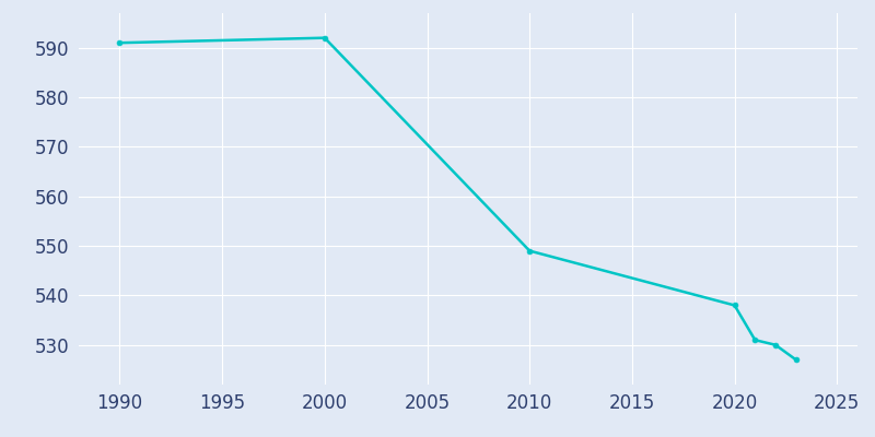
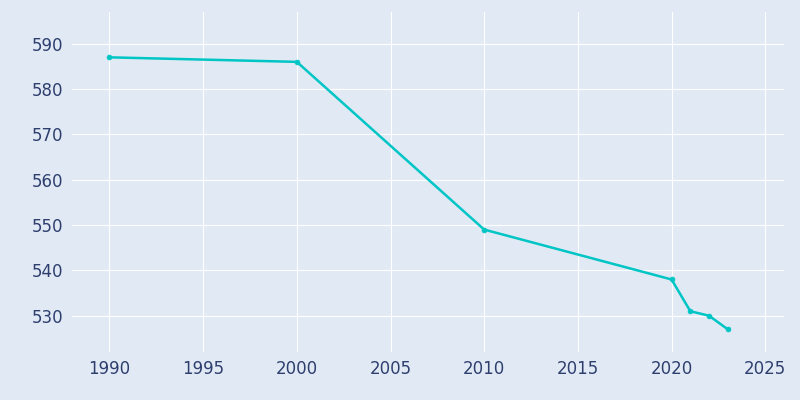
1990: 591 -> 587
2000: 592 -> 586
